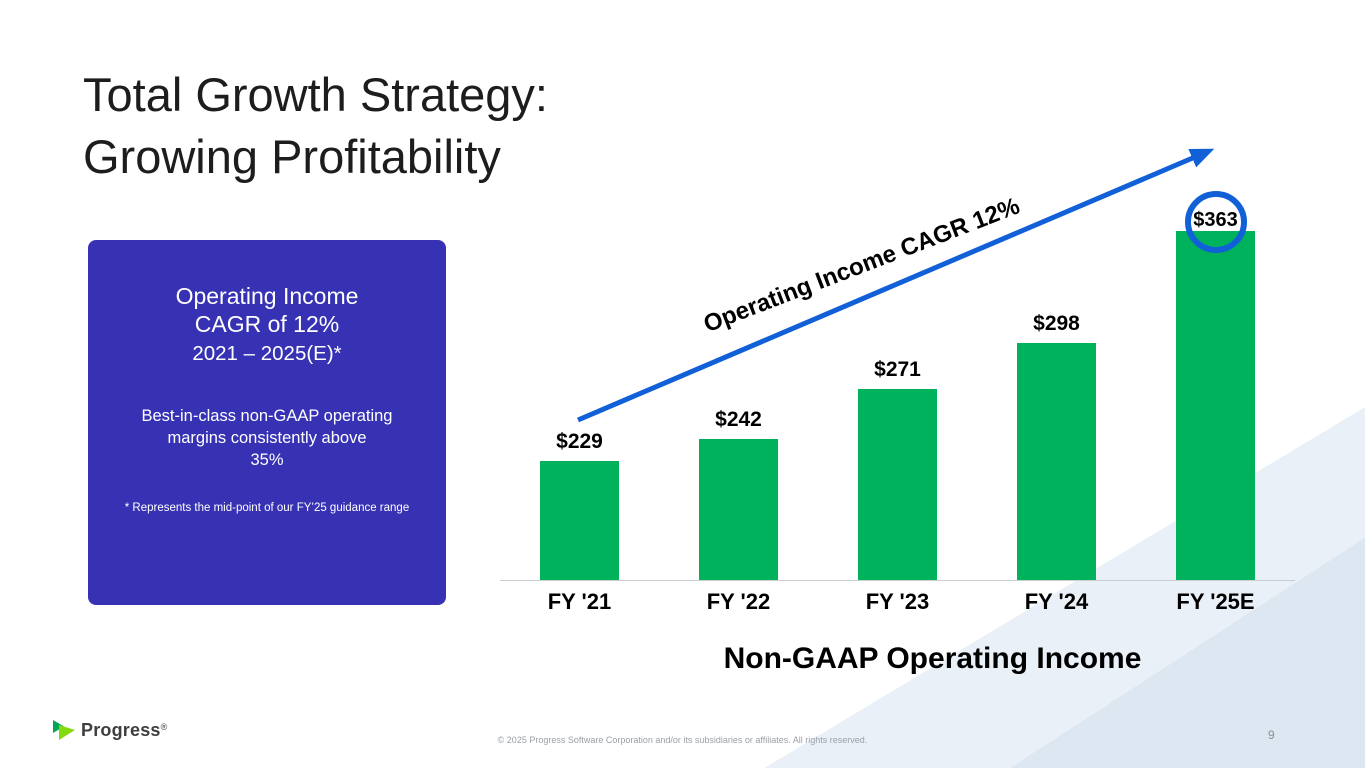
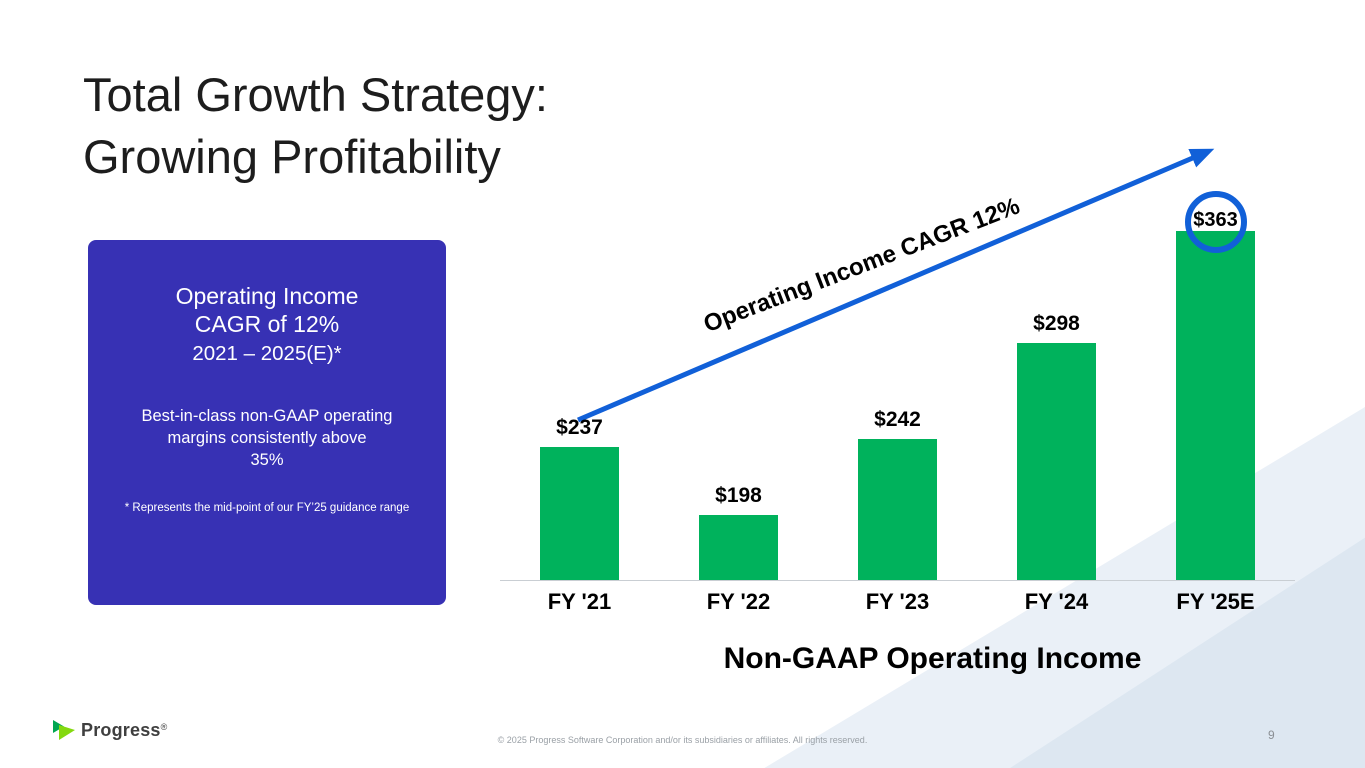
FY '21: $229 -> $237
FY '22: $242 -> $198
FY '23: $271 -> $242
